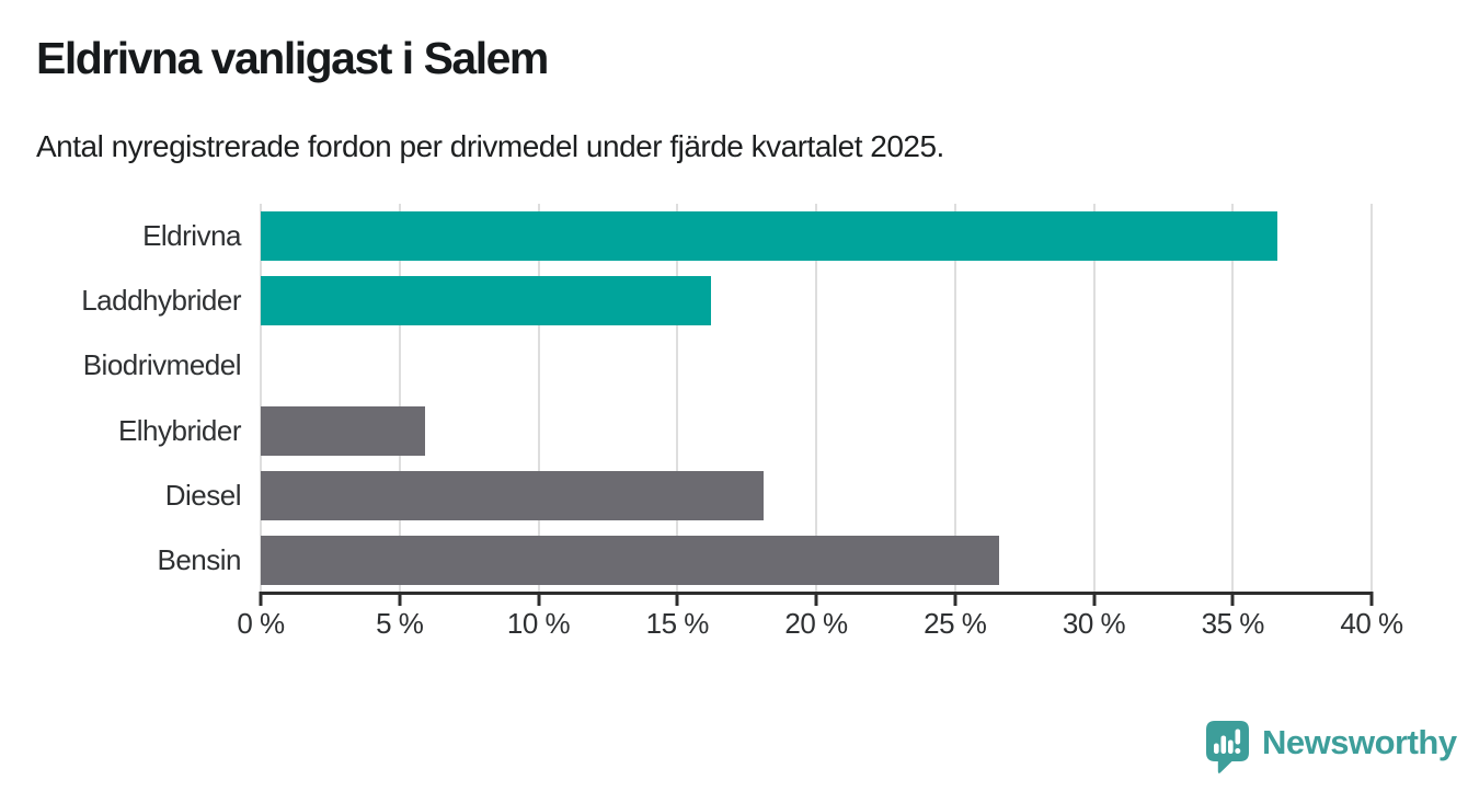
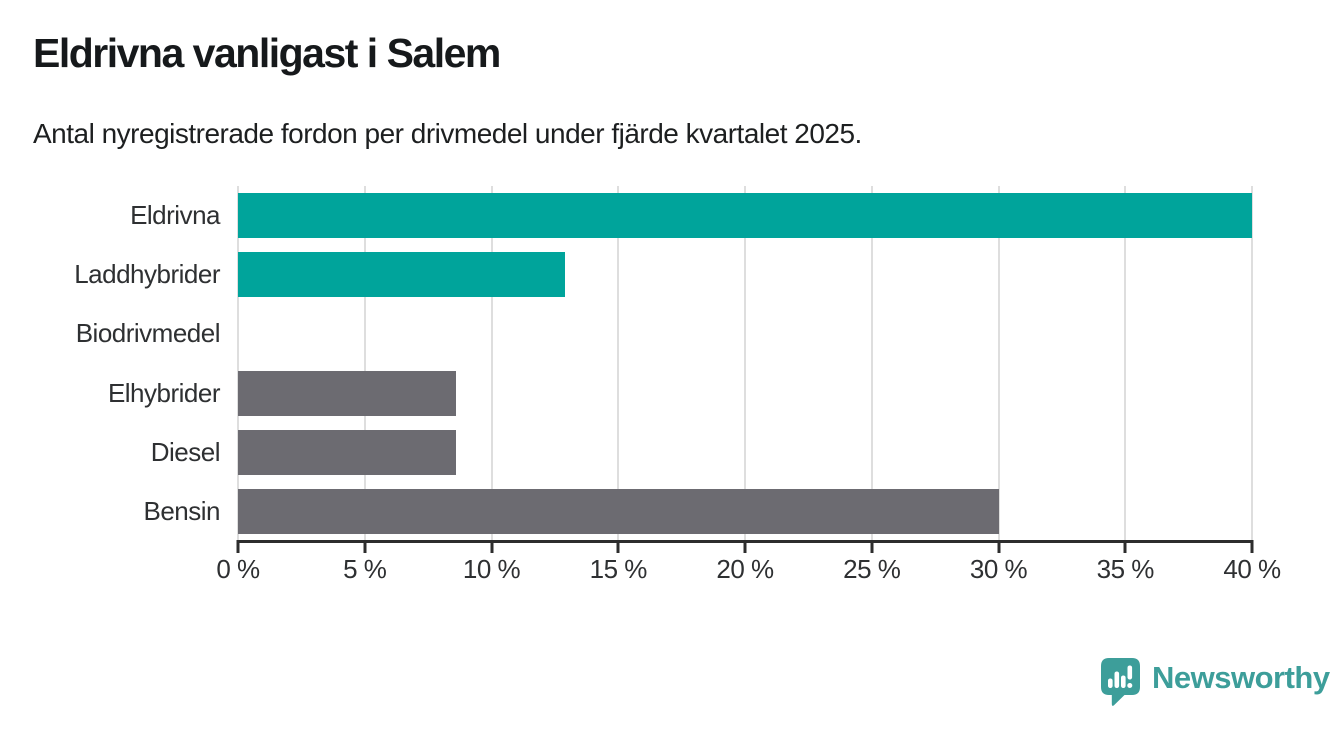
Eldrivna: 36.6% -> 40.0%
Laddhybrider: 16.2% -> 12.9%
Elhybrider: 5.9% -> 8.6%
Diesel: 18.1% -> 8.6%
Bensin: 26.6% -> 30.0%
